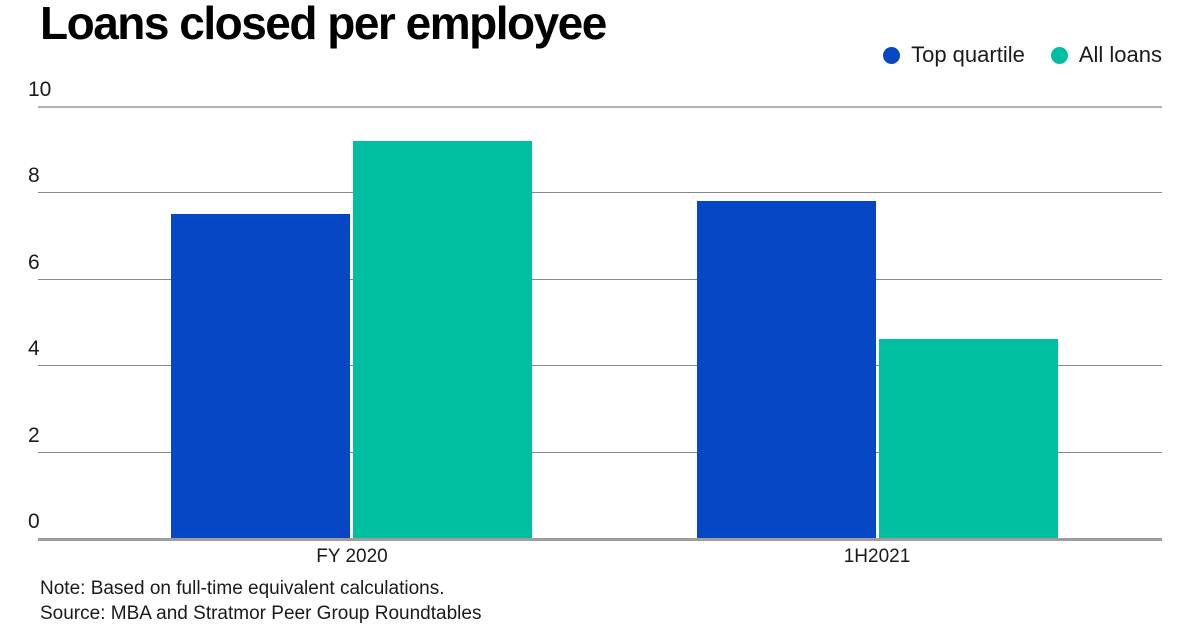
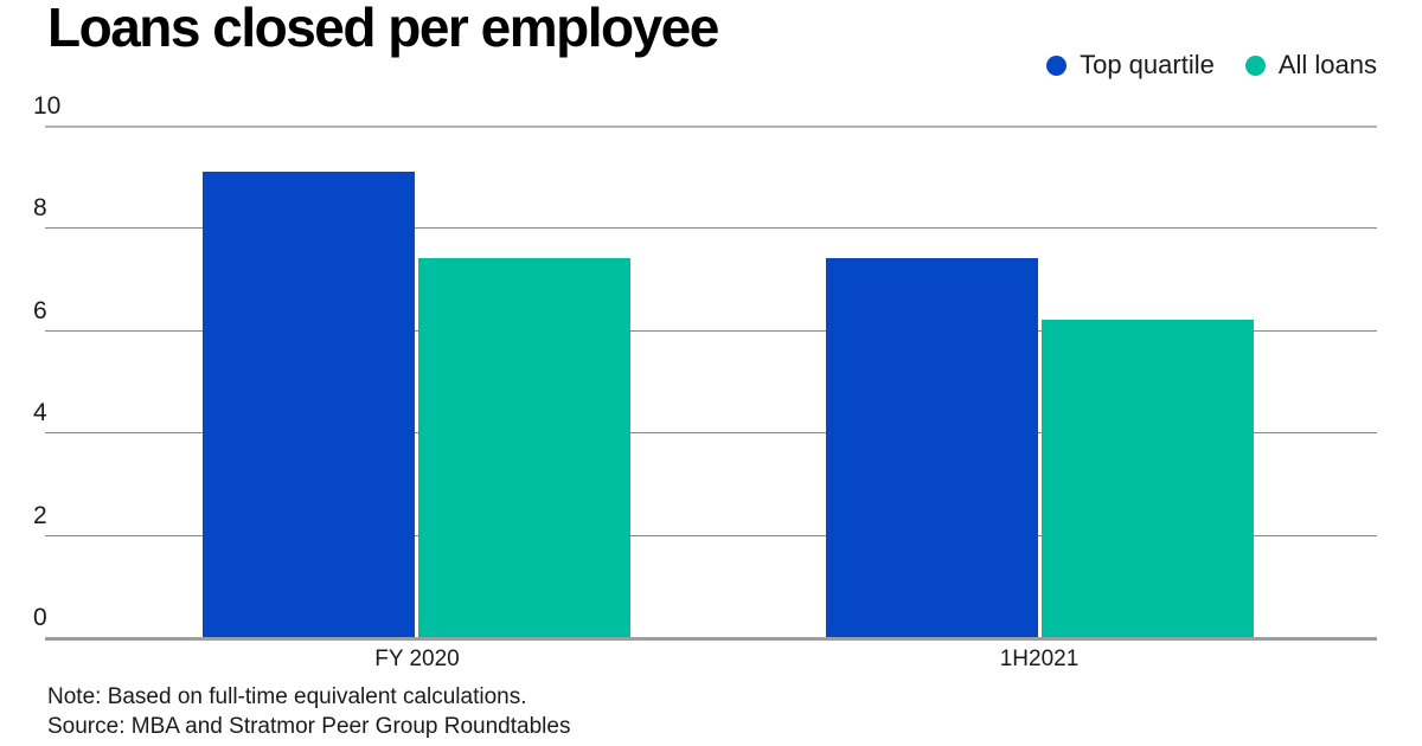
Top quartile/FY 2020: 7.5 -> 9.1
All loans/FY 2020: 9.2 -> 7.4
Top quartile/1H2021: 7.8 -> 7.4
All loans/1H2021: 4.6 -> 6.2
